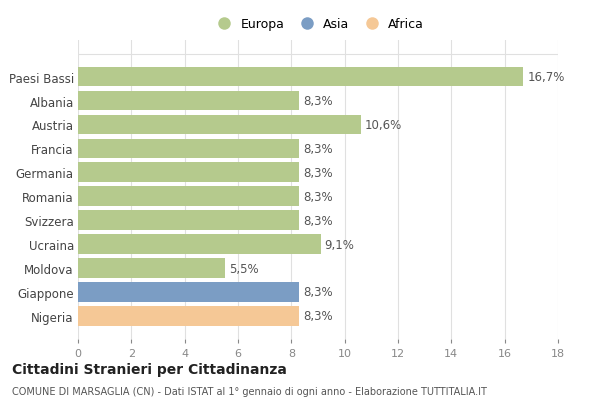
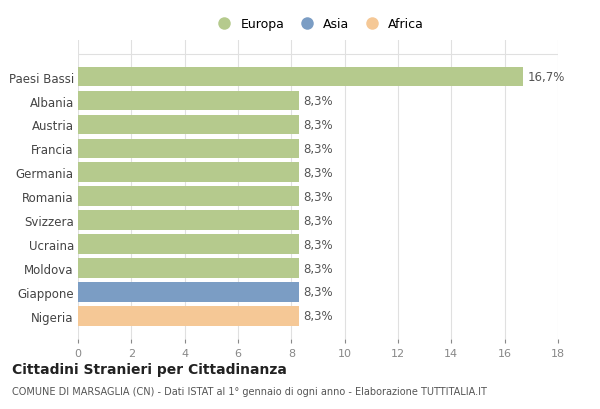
Austria: 10,6% -> 8,3%
Ucraina: 9,1% -> 8,3%
Moldova: 5,5% -> 8,3%
